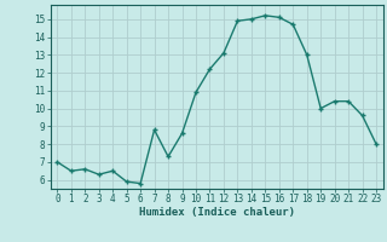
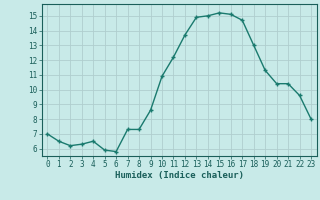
2: 6.6 -> 6.2
7: 8.8 -> 7.3
12: 13.1 -> 13.7
19: 10.0 -> 11.3
